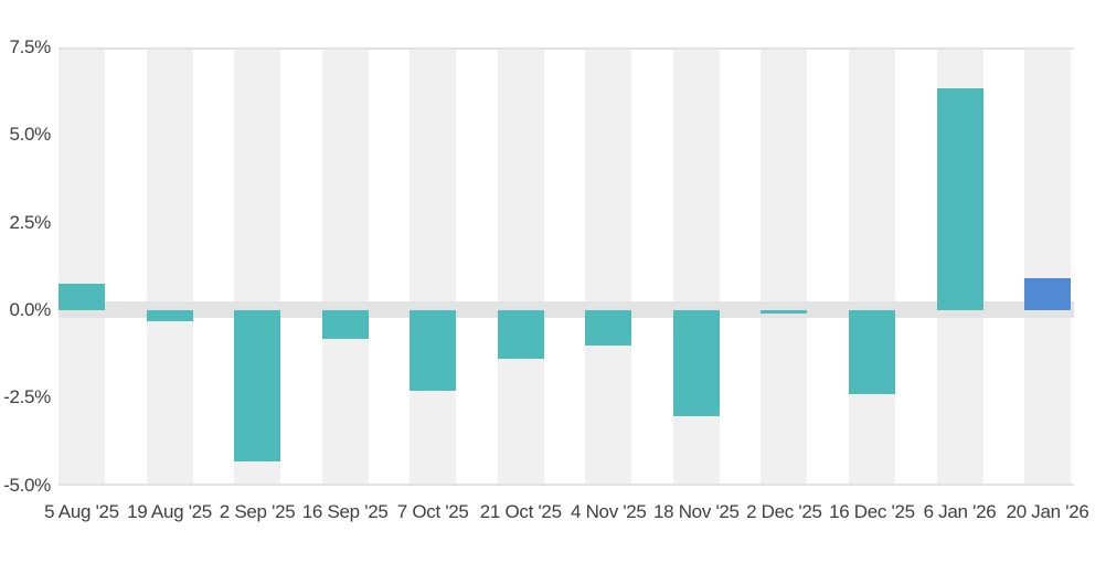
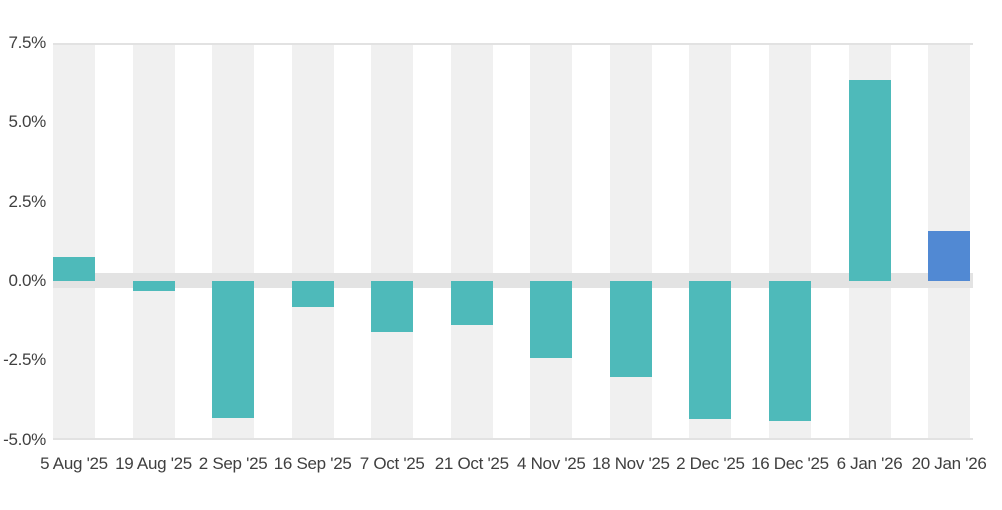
7 Oct '25: -2.3% -> -1.6%
4 Nov '25: -1.0% -> -2.4%
2 Dec '25: -0.1% -> -4.3%
16 Dec '25: -2.4% -> -4.4%
20 Jan '26: 0.9% -> 1.6%
